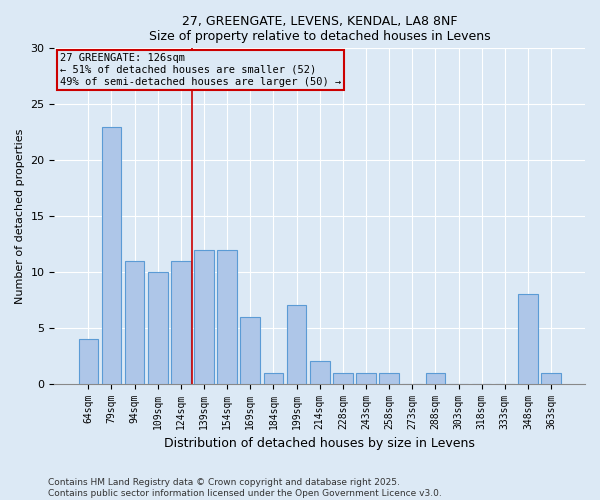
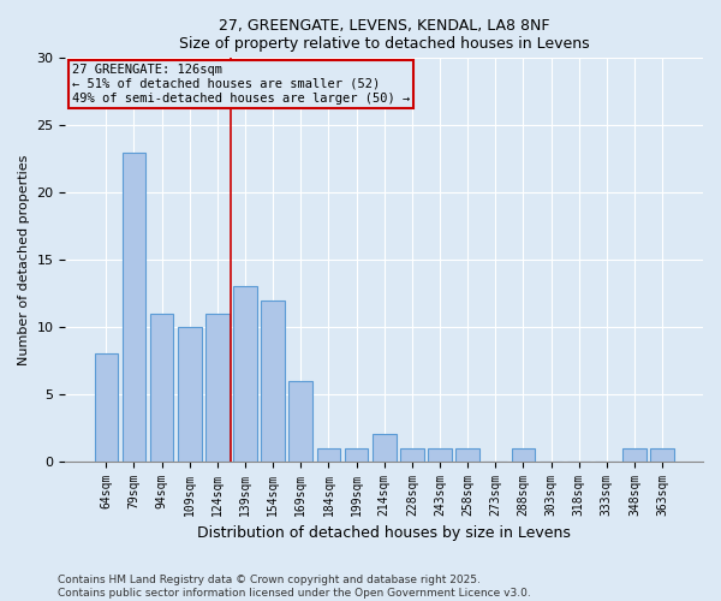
64sqm: 4 -> 8
139sqm: 12 -> 13
199sqm: 7 -> 1
348sqm: 8 -> 1
